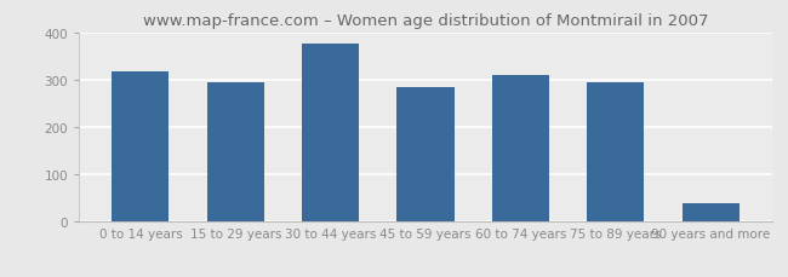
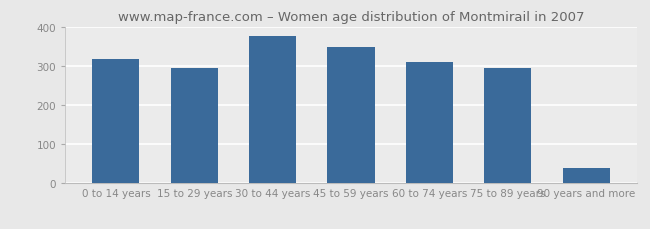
45 to 59 years: 285 -> 348
